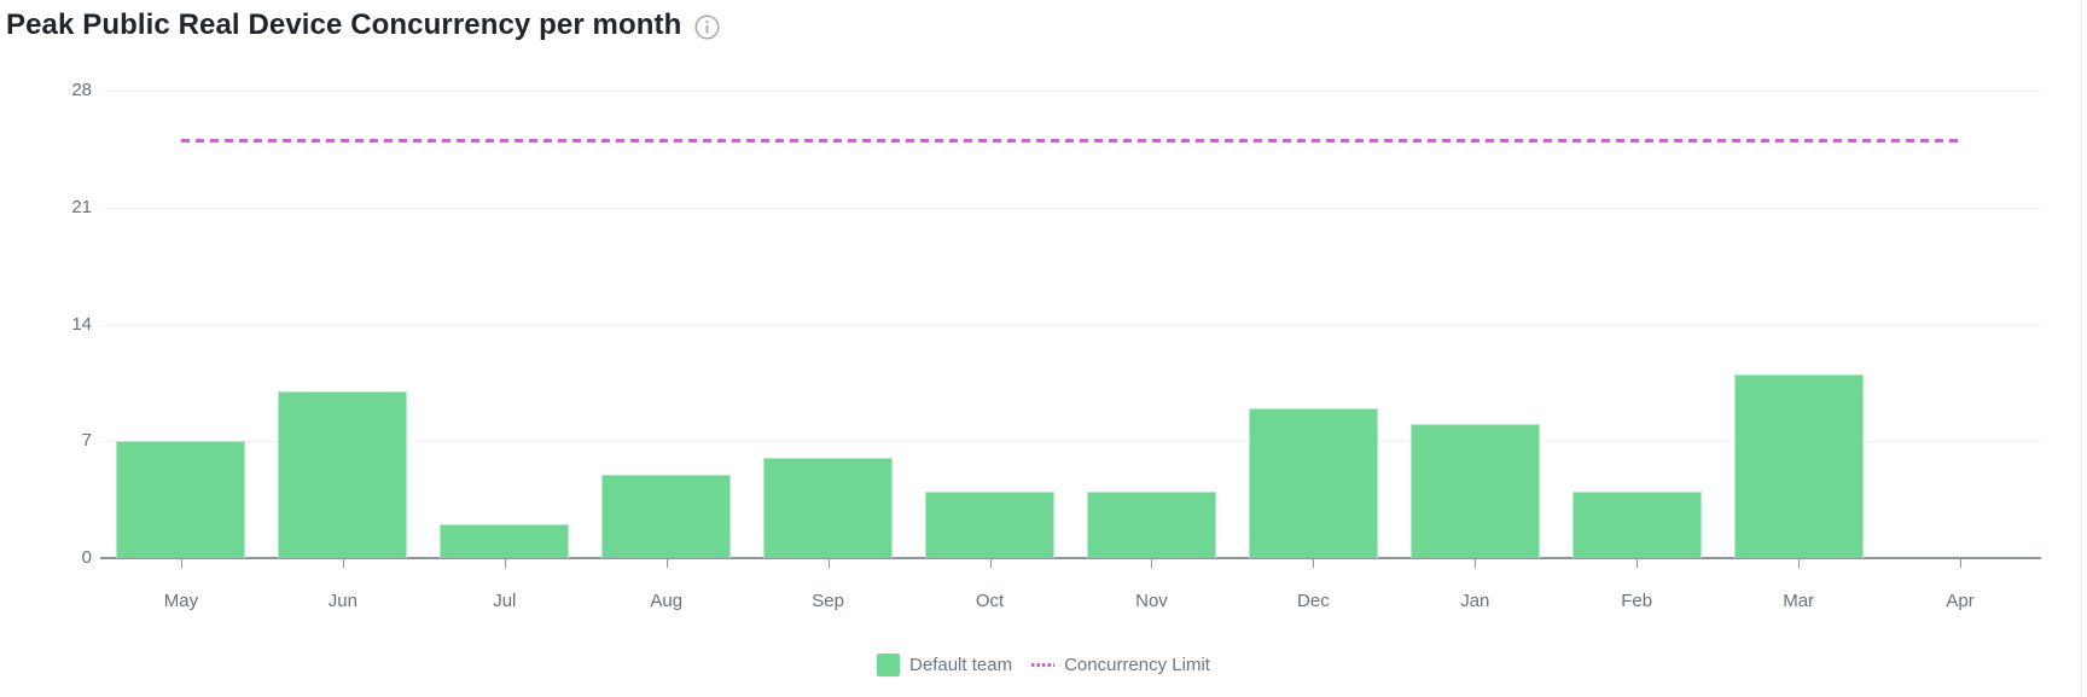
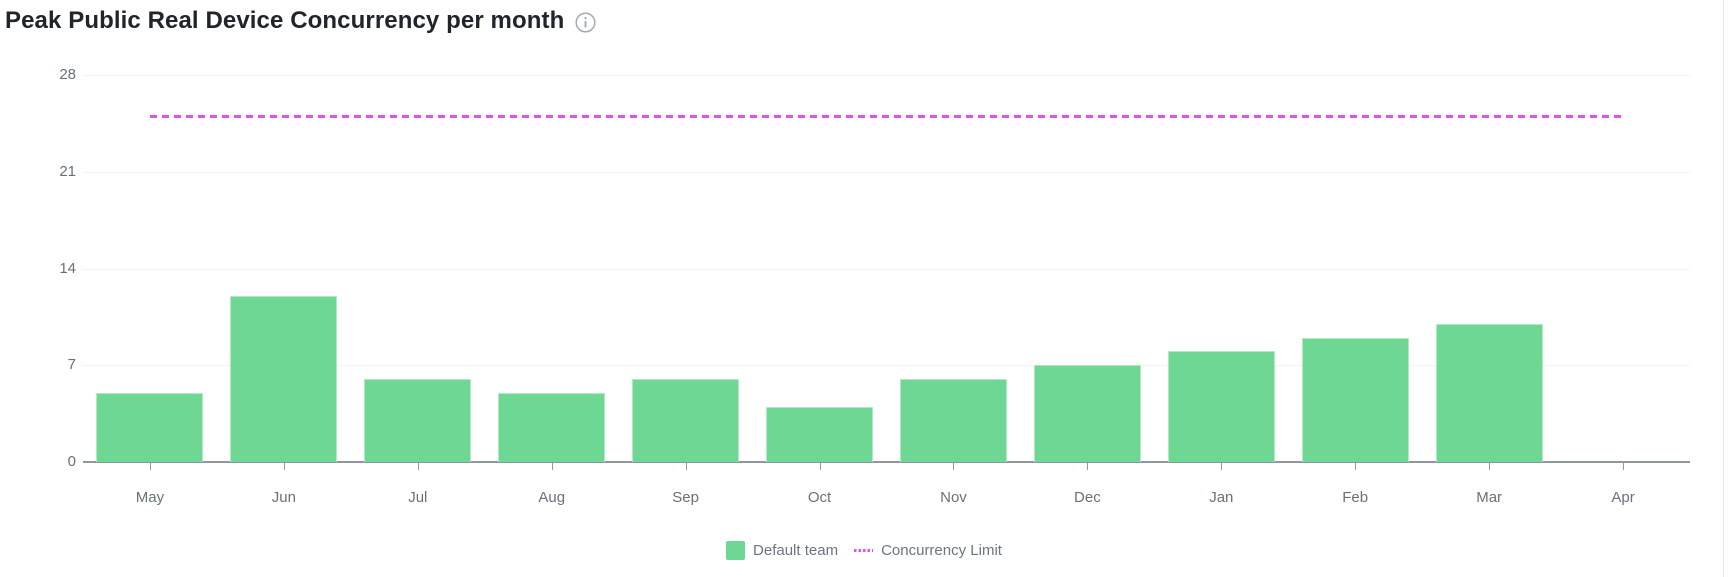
May: 7 -> 5
Jun: 10 -> 12
Jul: 2 -> 6
Nov: 4 -> 6
Dec: 9 -> 7
Feb: 4 -> 9
Mar: 11 -> 10
